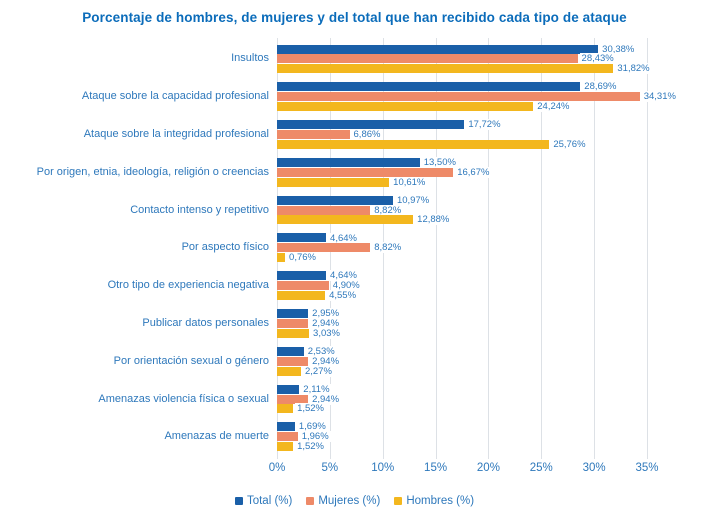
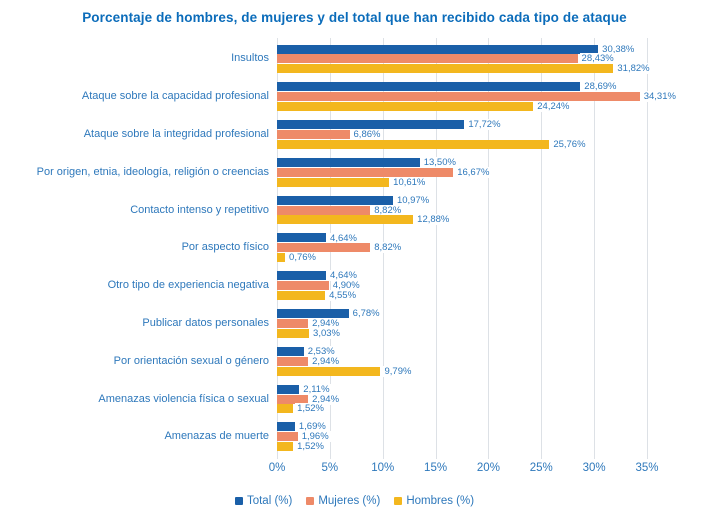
Total (%)/Publicar datos personales: 2,95% -> 6,78%
Hombres (%)/Por orientación sexual o género: 2,27% -> 9,79%
